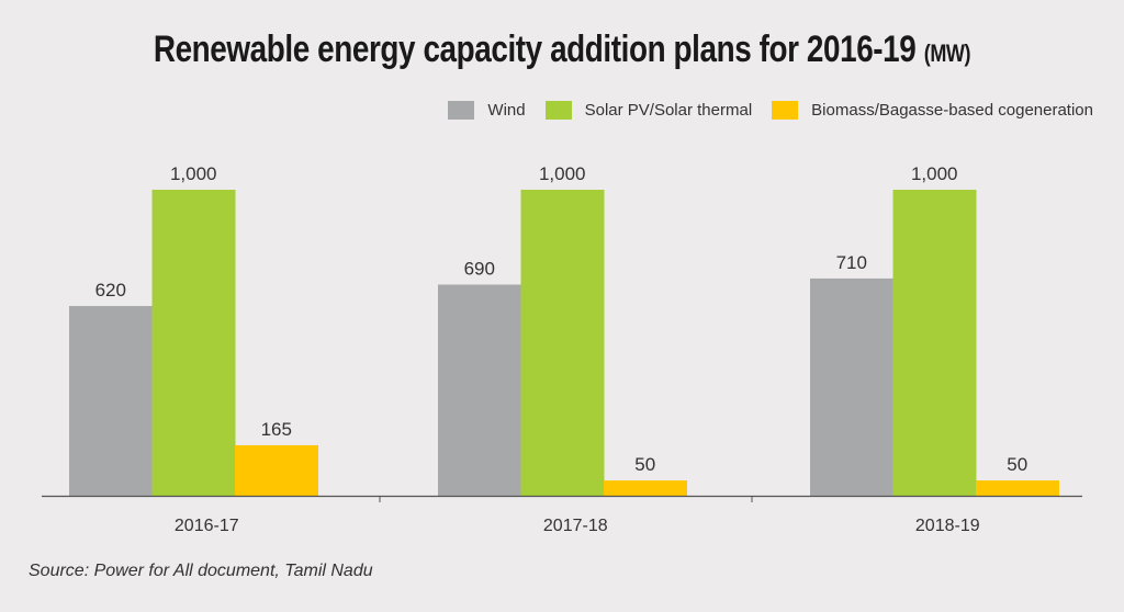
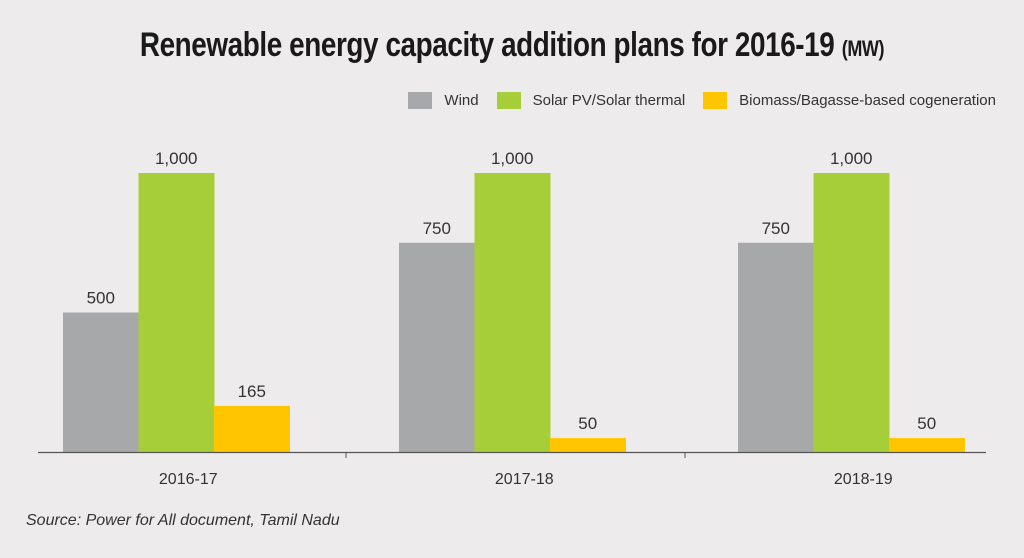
Wind/2016-17: 620 -> 500
Wind/2017-18: 690 -> 750
Wind/2018-19: 710 -> 750
